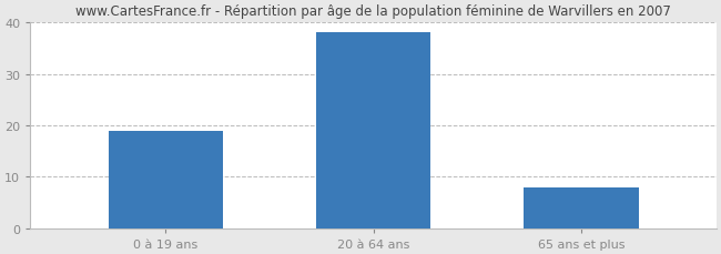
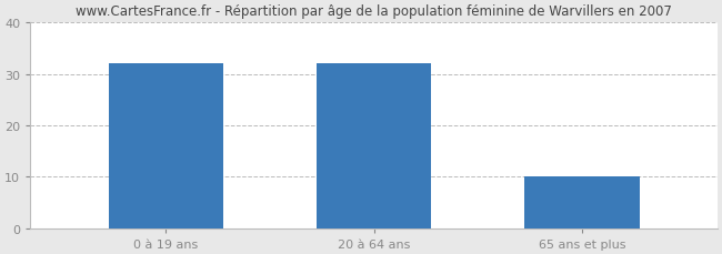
0 à 19 ans: 19 -> 32
20 à 64 ans: 38 -> 32
65 ans et plus: 8 -> 10
